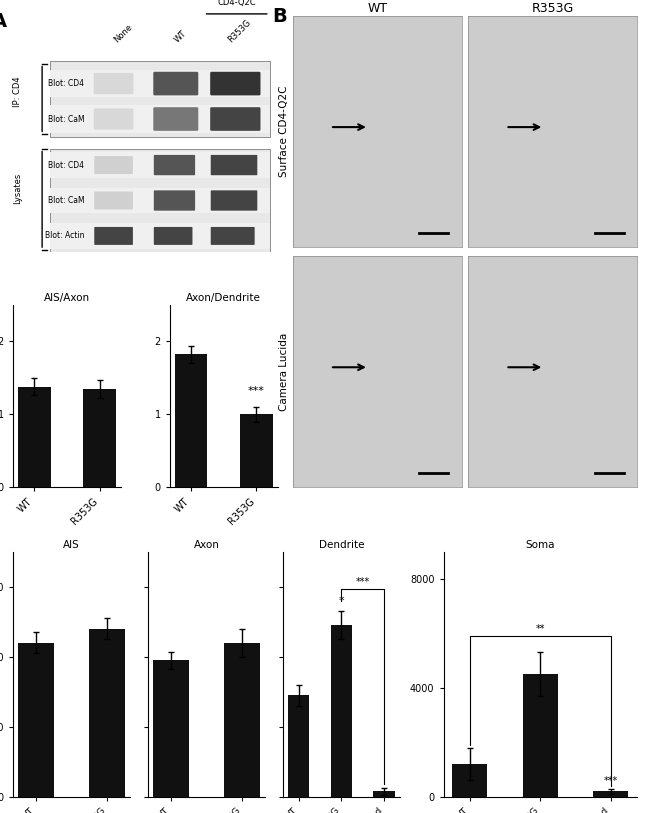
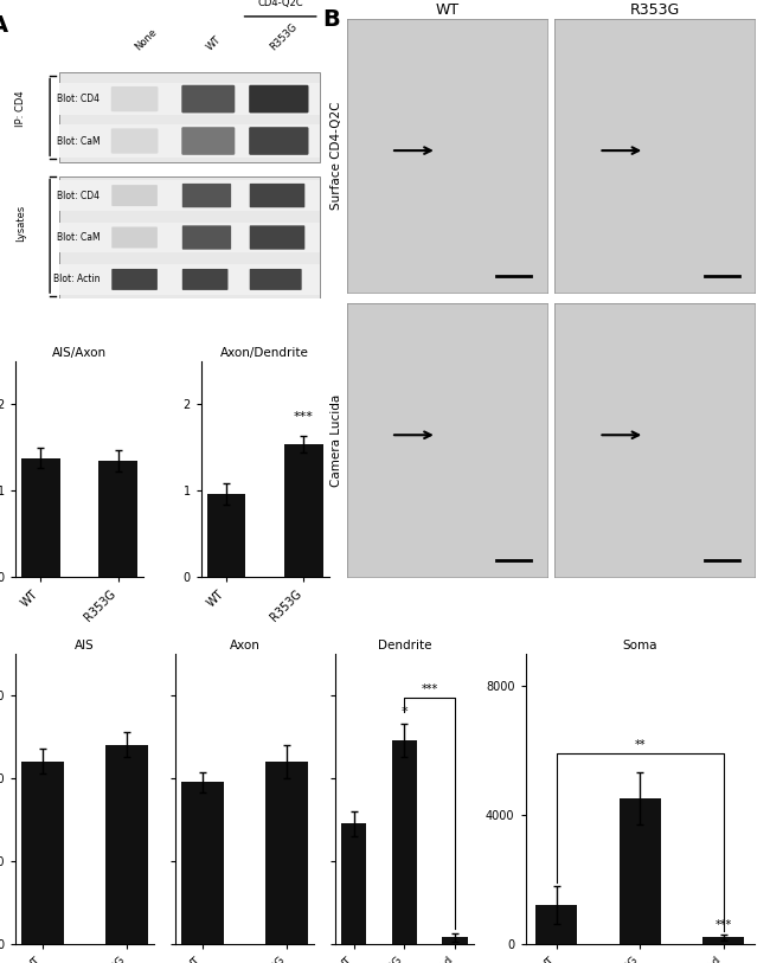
Axon/Dendrite/WT: 1.82 -> 0.96
Axon/Dendrite/R353G: 1.00 -> 1.54
